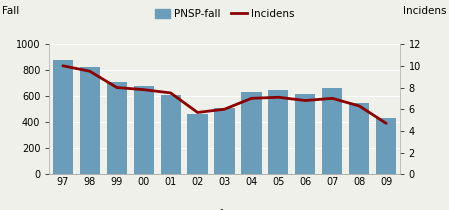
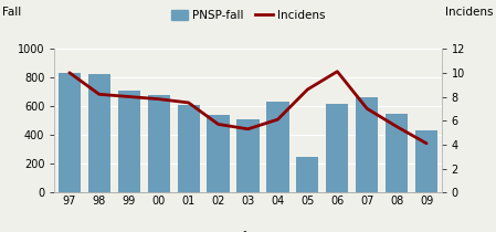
PNSP-fall/97: 880 -> 830
Incidens/98: 9.5 -> 8.2
PNSP-fall/02: 460 -> 540
Incidens/03: 6.0 -> 5.3
Incidens/04: 7.0 -> 6.1
PNSP-fall/05: 650 -> 250
Incidens/05: 7.1 -> 8.6
Incidens/06: 6.8 -> 10.1
Incidens/08: 6.3 -> 5.5
Incidens/09: 4.7 -> 4.1
